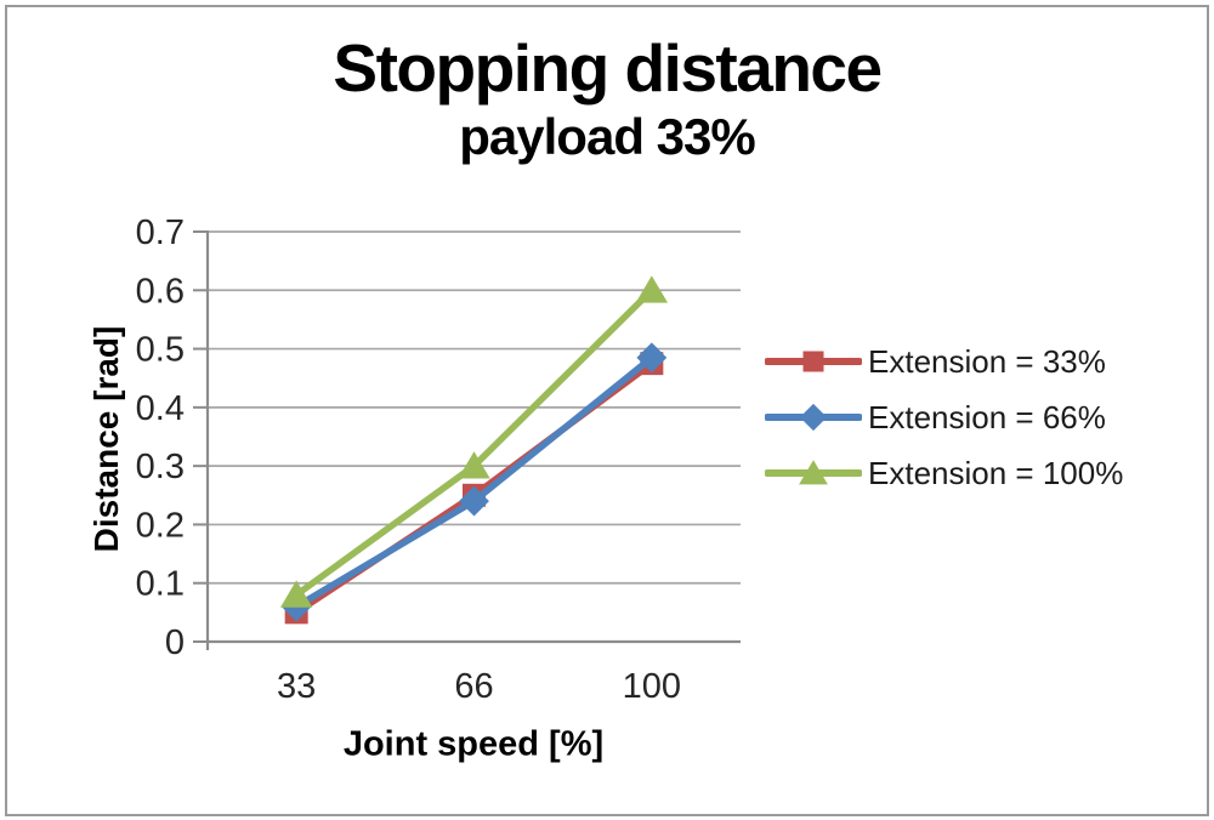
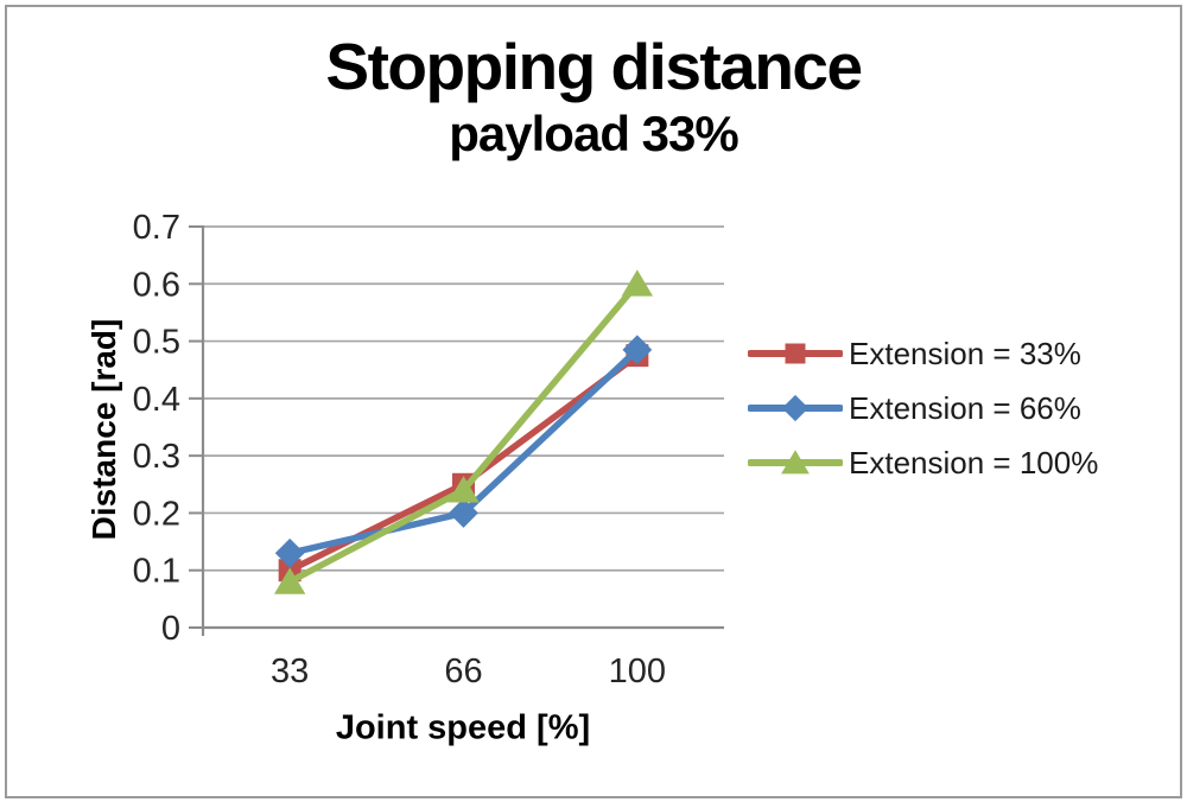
Extension = 33%/33: 0.05 -> 0.10
Extension = 66%/33: 0.06 -> 0.13
Extension = 66%/66: 0.24 -> 0.20
Extension = 100%/66: 0.30 -> 0.24
